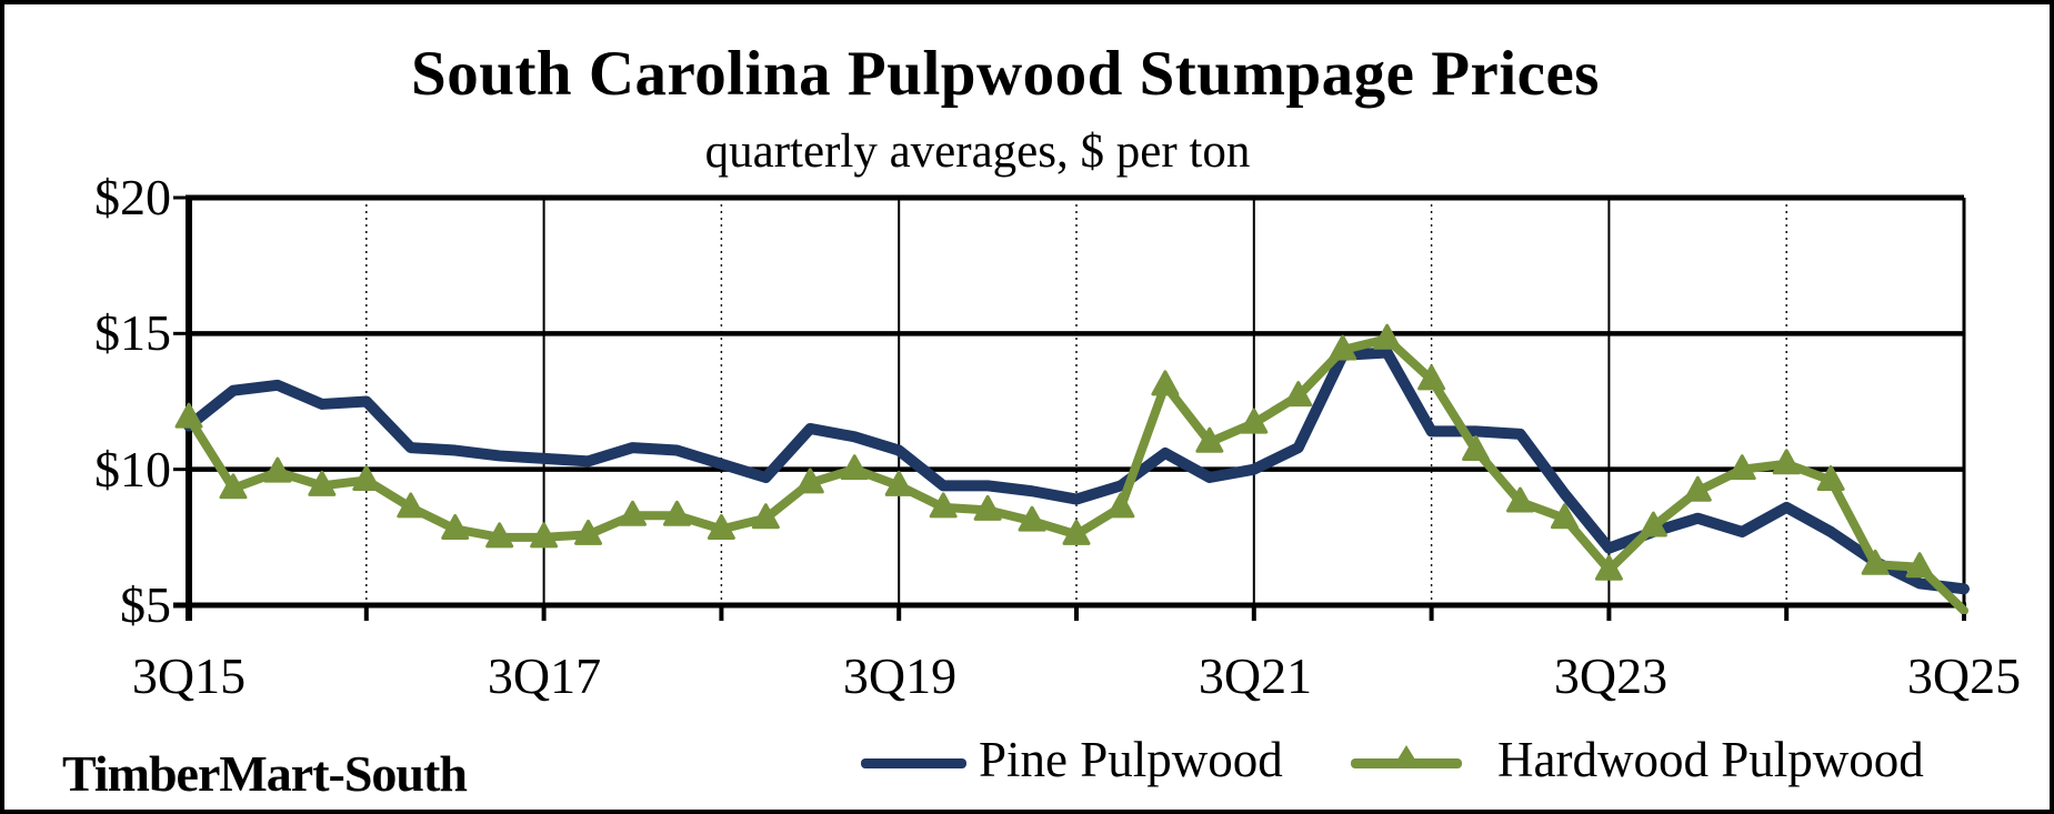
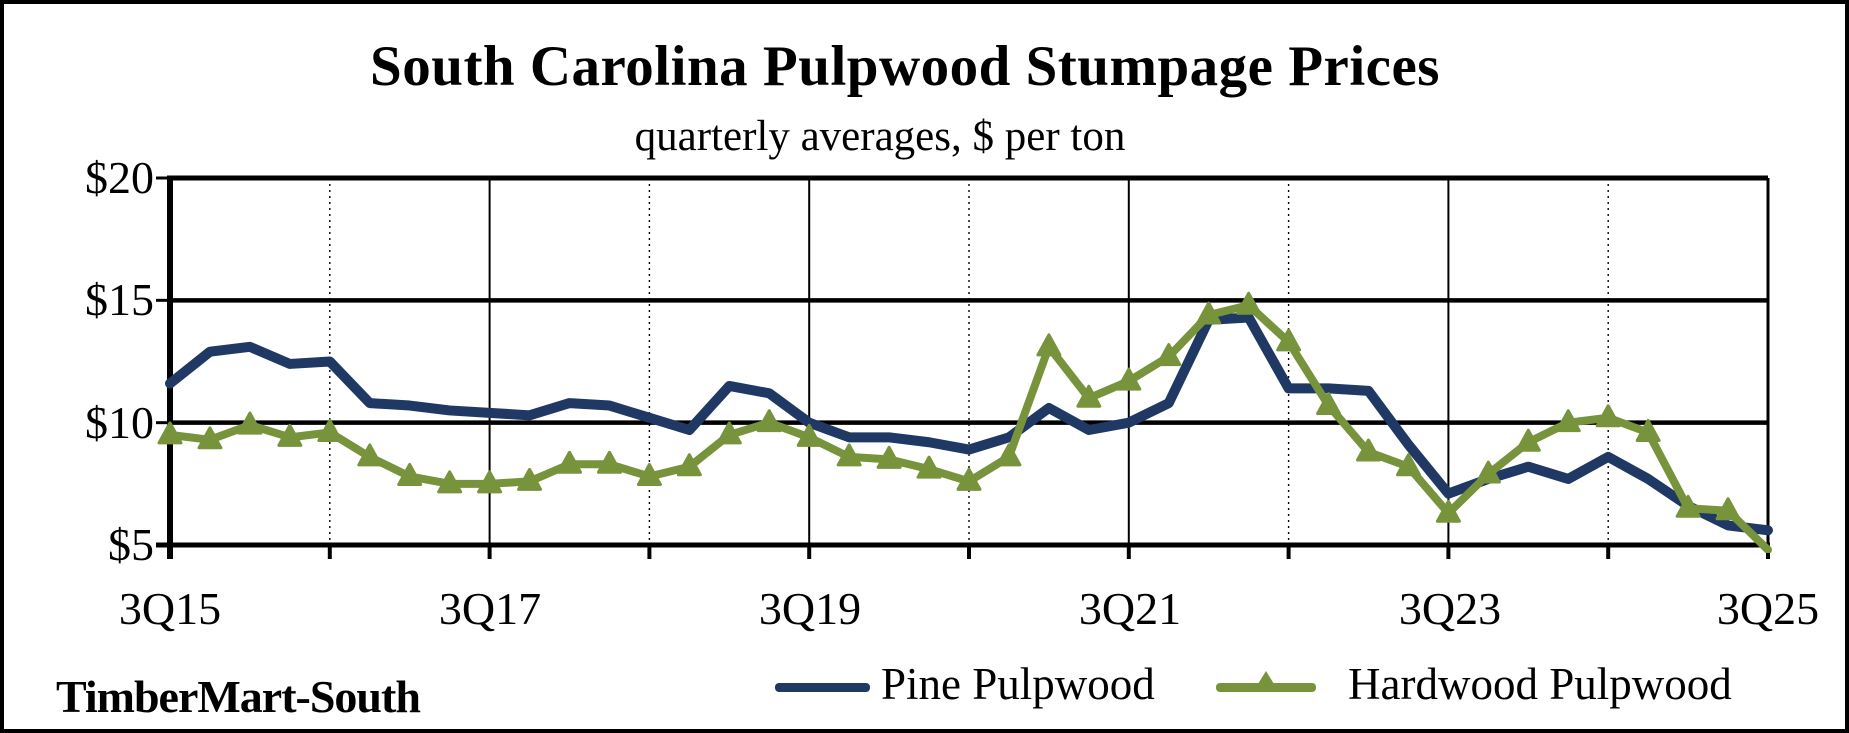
Hardwood Pulpwood/3Q15: $11.9 -> $9.5
Pine Pulpwood/3Q19: $10.7 -> $10.0
